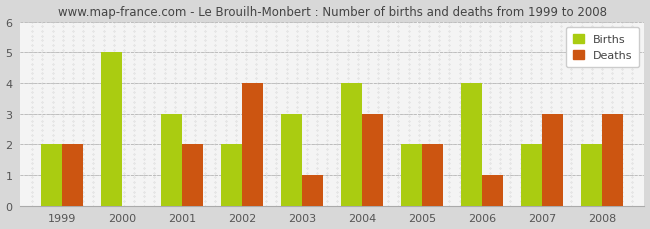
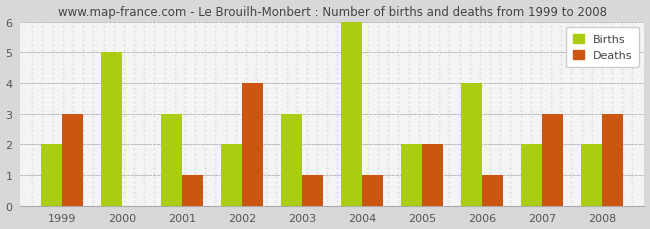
Deaths/1999: 2 -> 3
Deaths/2001: 2 -> 1
Births/2004: 4 -> 6
Deaths/2004: 3 -> 1
